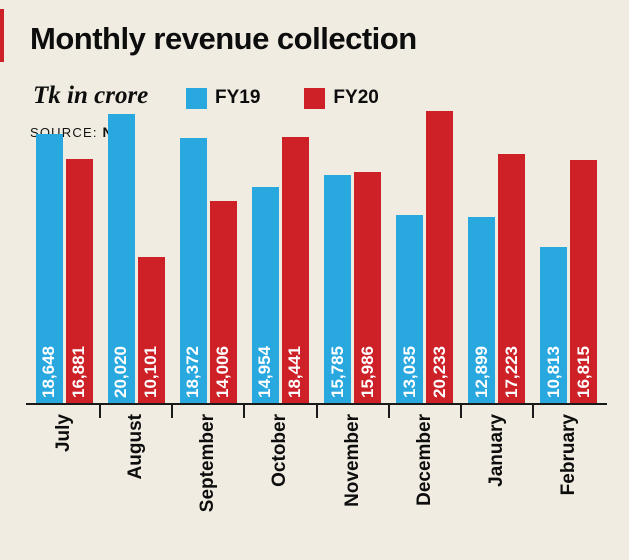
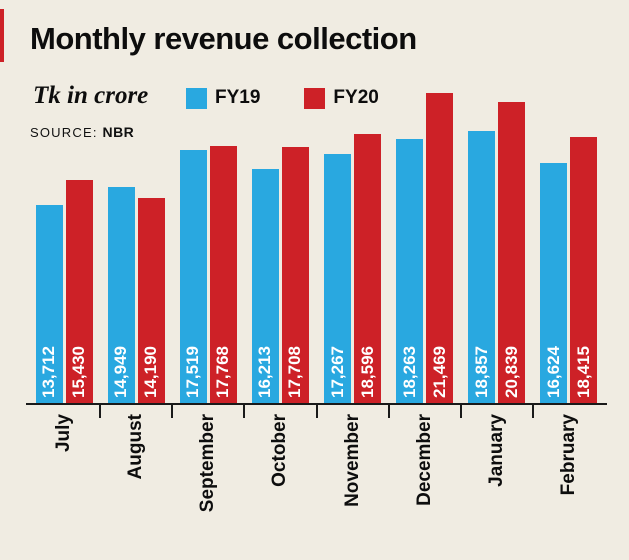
FY19/July: 18,648 -> 13,712
FY20/July: 16,881 -> 15,430
FY19/August: 20,020 -> 14,949
FY20/August: 10,101 -> 14,190
FY19/September: 18,372 -> 17,519
FY20/September: 14,006 -> 17,768
FY19/October: 14,954 -> 16,213
FY20/October: 18,441 -> 17,708
FY19/November: 15,785 -> 17,267
FY20/November: 15,986 -> 18,596
FY19/December: 13,035 -> 18,263
FY20/December: 20,233 -> 21,469
FY19/January: 12,899 -> 18,857
FY20/January: 17,223 -> 20,839
FY19/February: 10,813 -> 16,624
FY20/February: 16,815 -> 18,415
